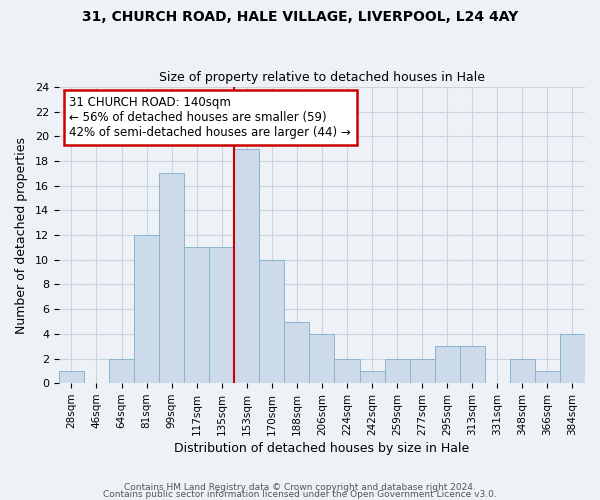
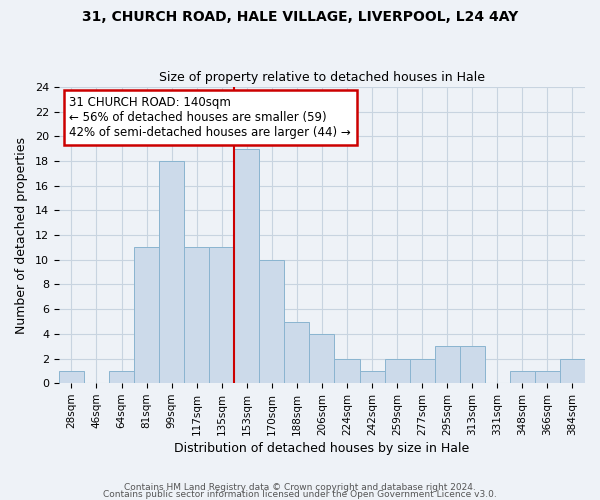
64sqm: 2 -> 1
81sqm: 12 -> 11
99sqm: 17 -> 18
348sqm: 2 -> 1
384sqm: 4 -> 2
